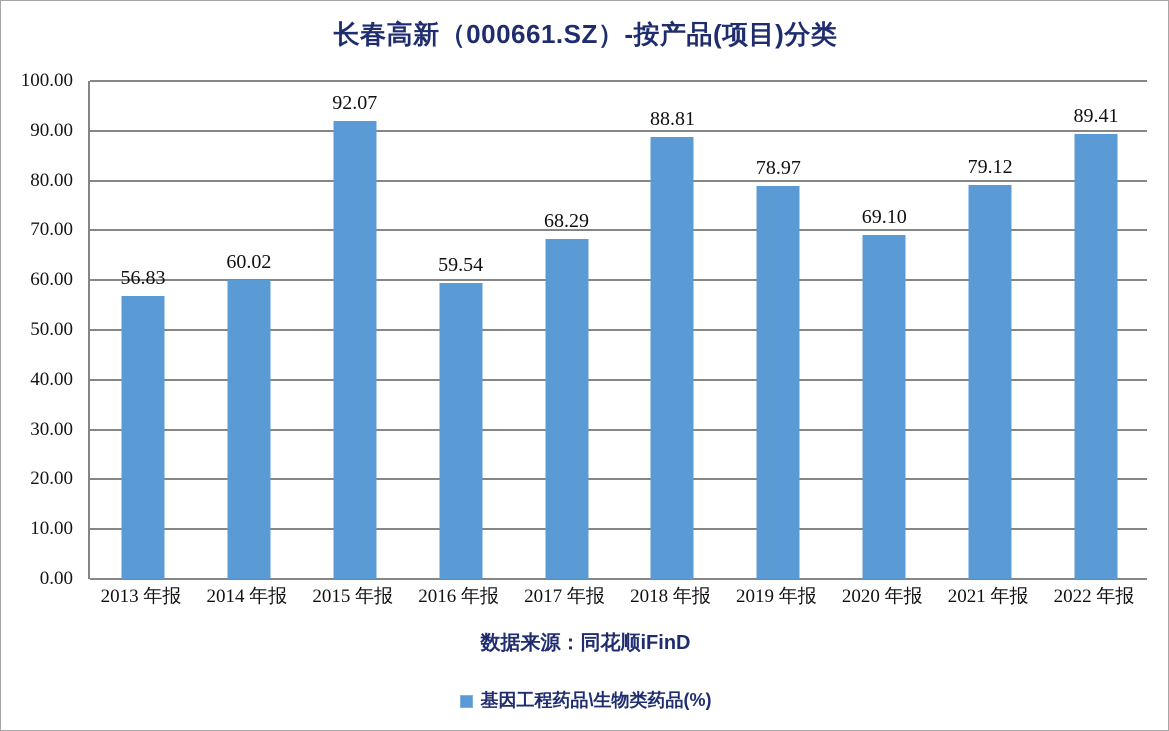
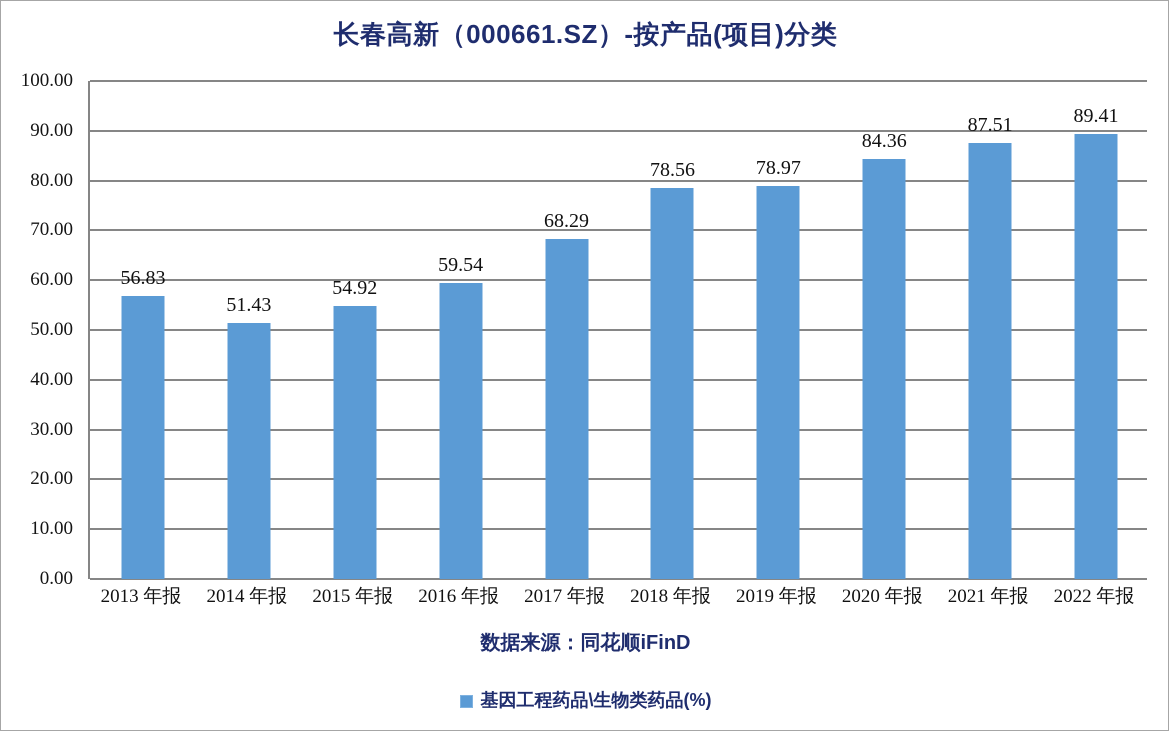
2014 年报: 60.02 -> 51.43
2015 年报: 92.07 -> 54.92
2018 年报: 88.81 -> 78.56
2020 年报: 69.10 -> 84.36
2021 年报: 79.12 -> 87.51
